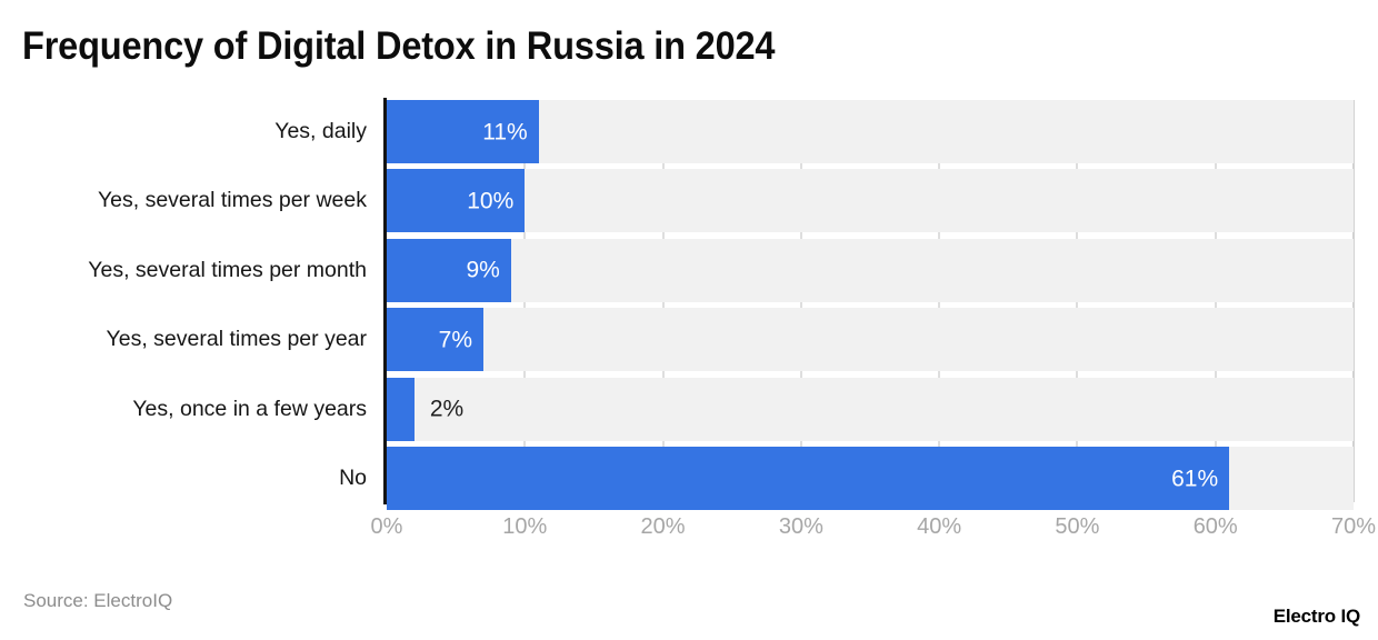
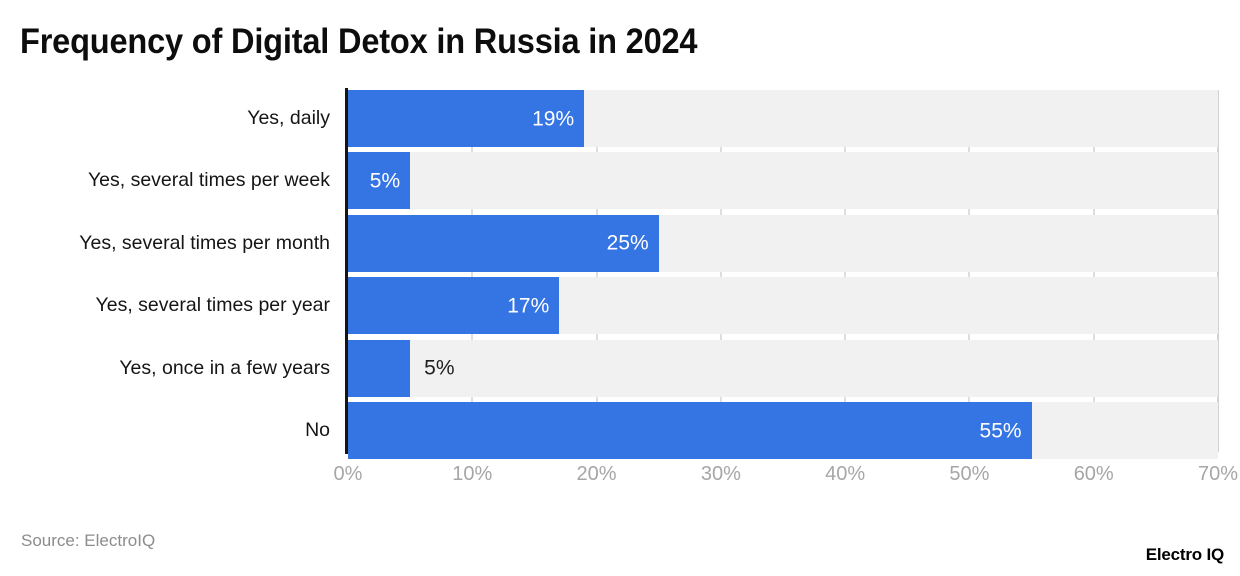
Yes, daily: 11% -> 19%
Yes, several times per week: 10% -> 5%
Yes, several times per month: 9% -> 25%
Yes, several times per year: 7% -> 17%
Yes, once in a few years: 2% -> 5%
No: 61% -> 55%
